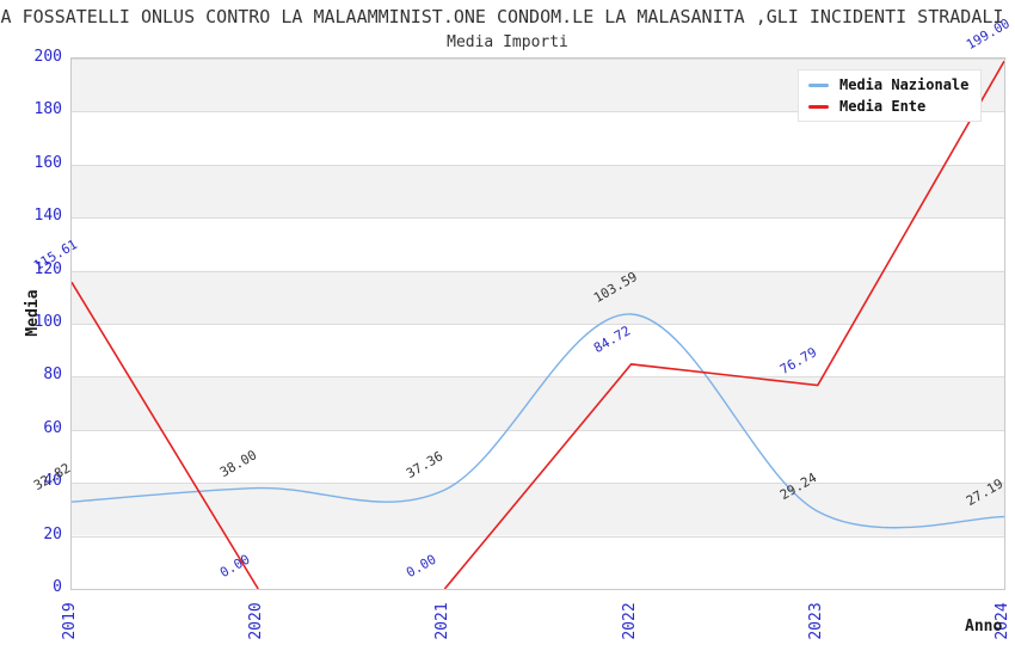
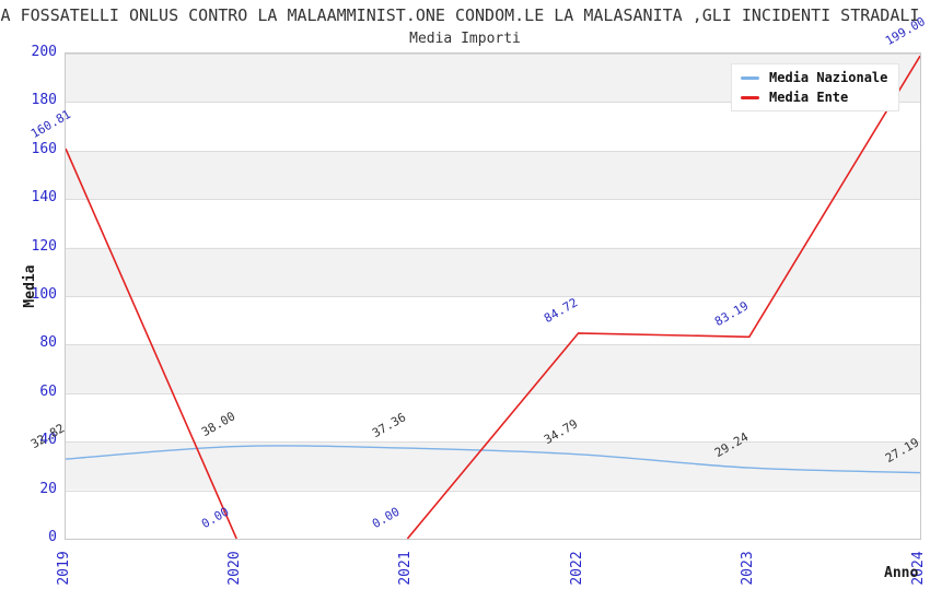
Media Ente/2019: 115.61 -> 160.81
Media Nazionale/2022: 103.59 -> 34.79
Media Ente/2023: 76.79 -> 83.19
